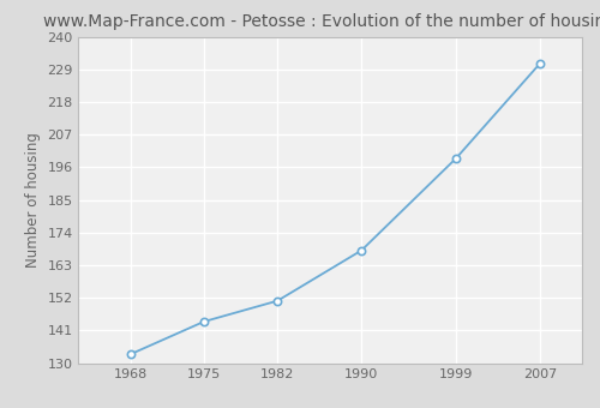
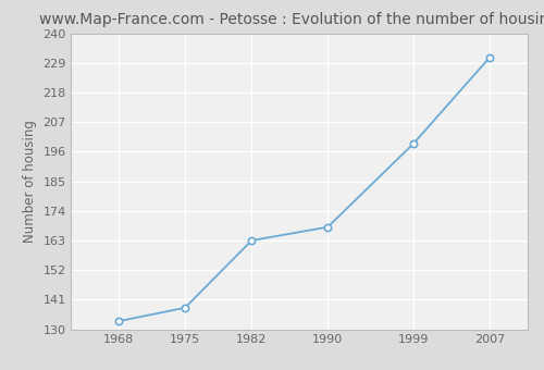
1975: 144 -> 138
1982: 151 -> 163
